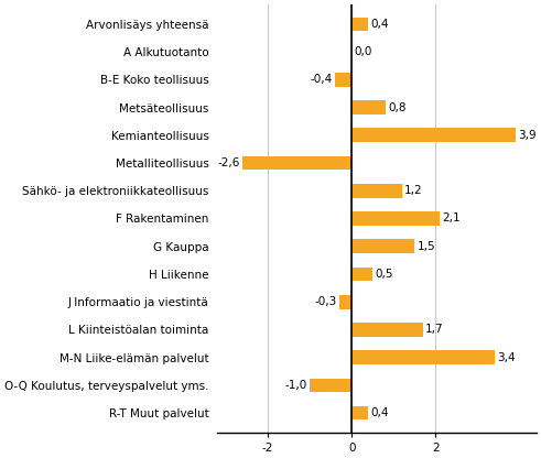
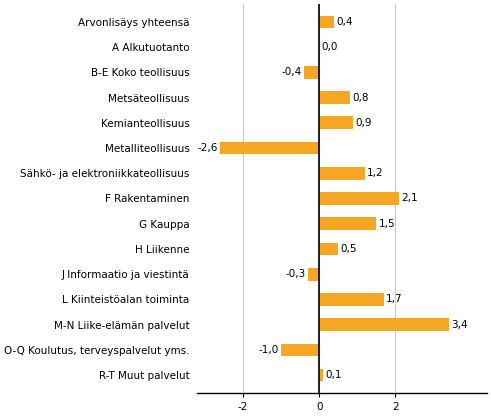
Kemianteollisuus: 3,9 -> 0,9
R-T Muut palvelut: 0,4 -> 0,1
